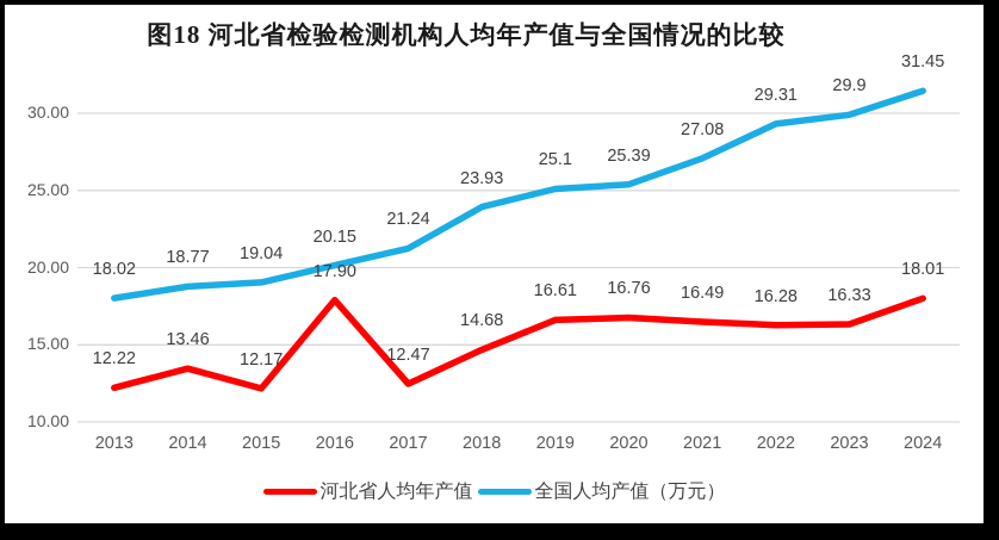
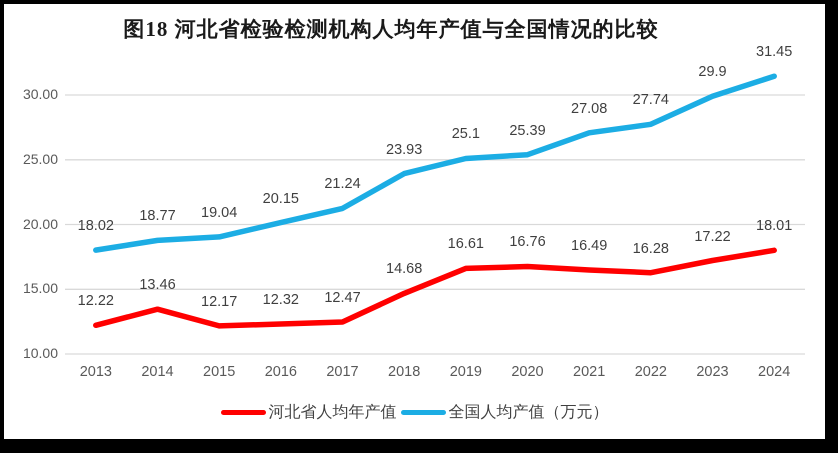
河北省人均年产值/2016: 17.90 -> 12.32
全国人均产值（万元）/2022: 29.31 -> 27.74
河北省人均年产值/2023: 16.33 -> 17.22
